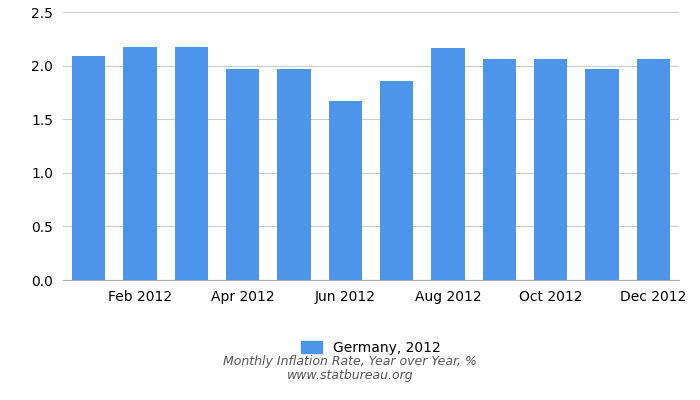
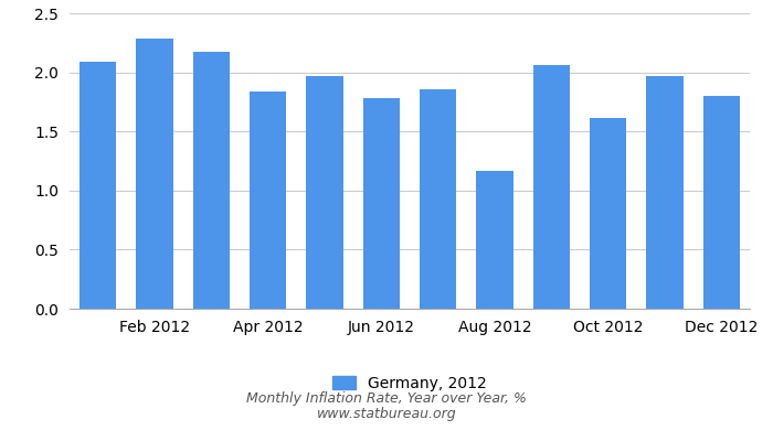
Feb 2012: 2.17 -> 2.29
Apr 2012: 1.97 -> 1.84
Jun 2012: 1.67 -> 1.78
Aug 2012: 2.16 -> 1.17
Oct 2012: 2.06 -> 1.61
Dec 2012: 2.06 -> 1.80
